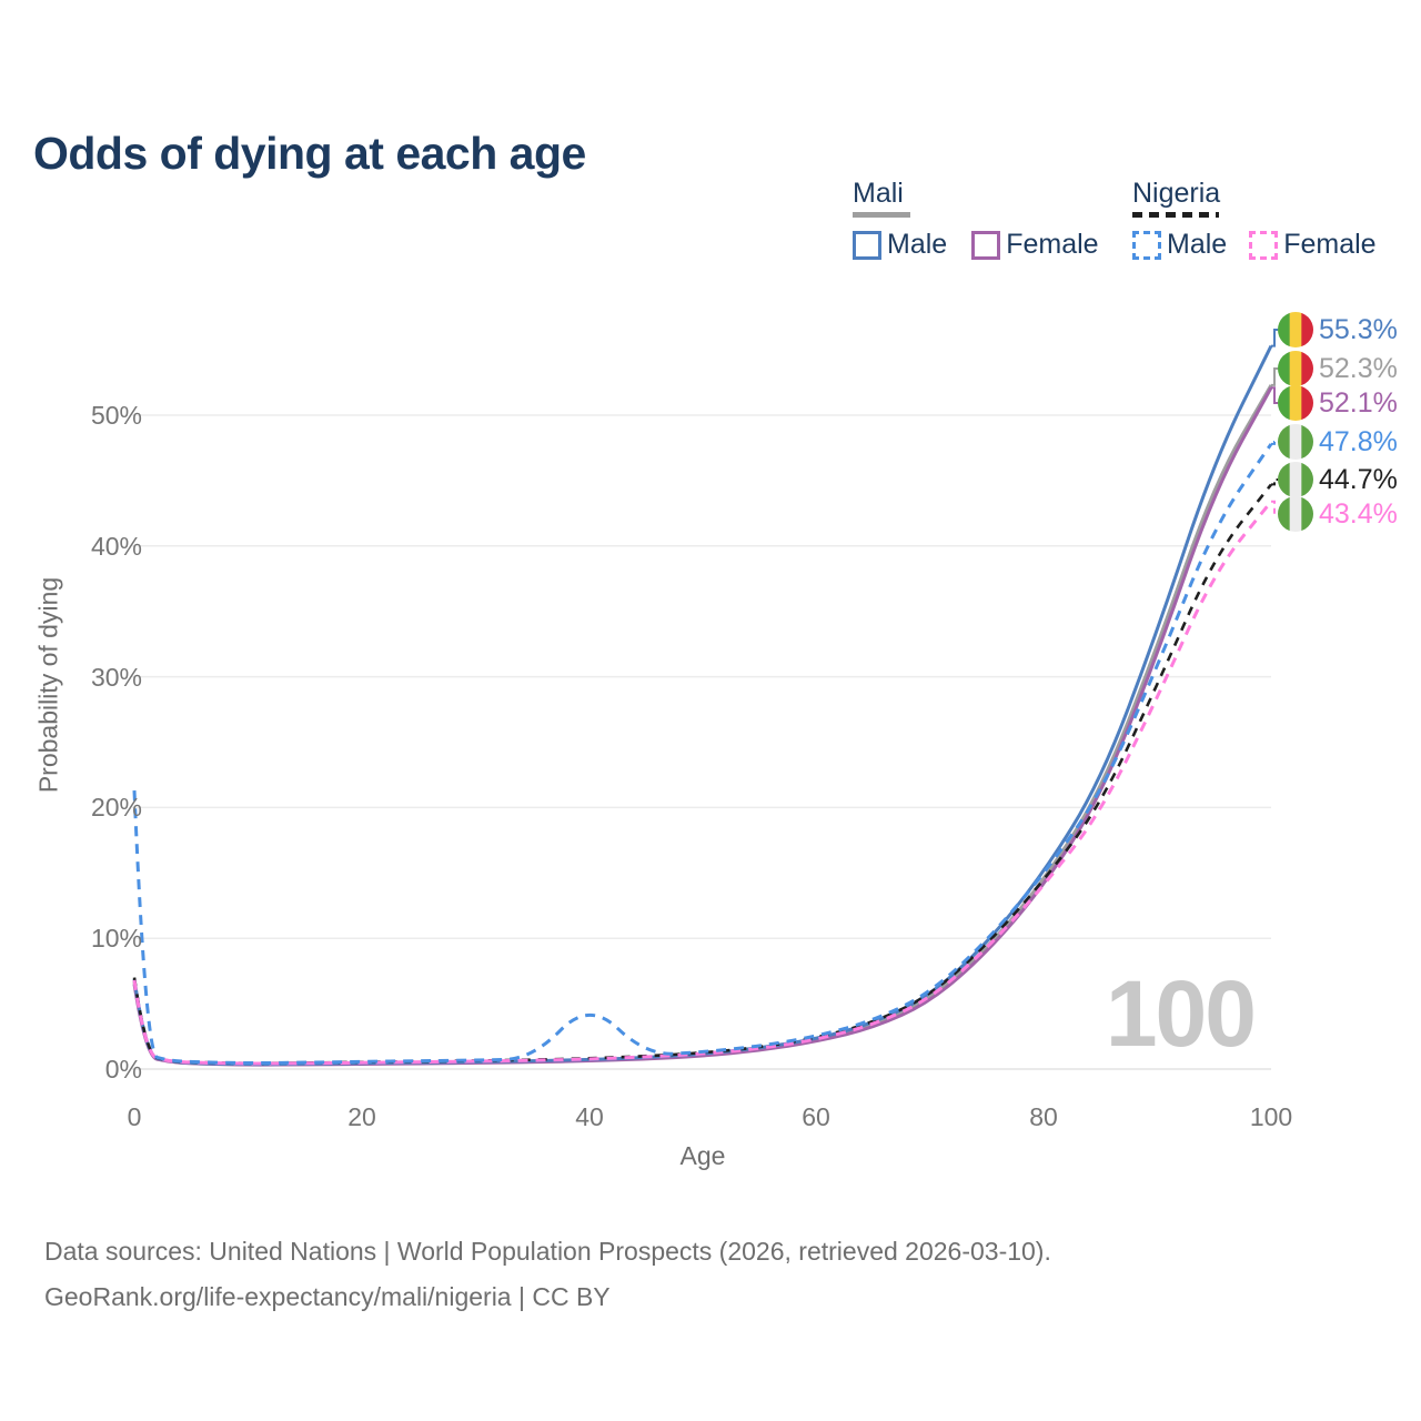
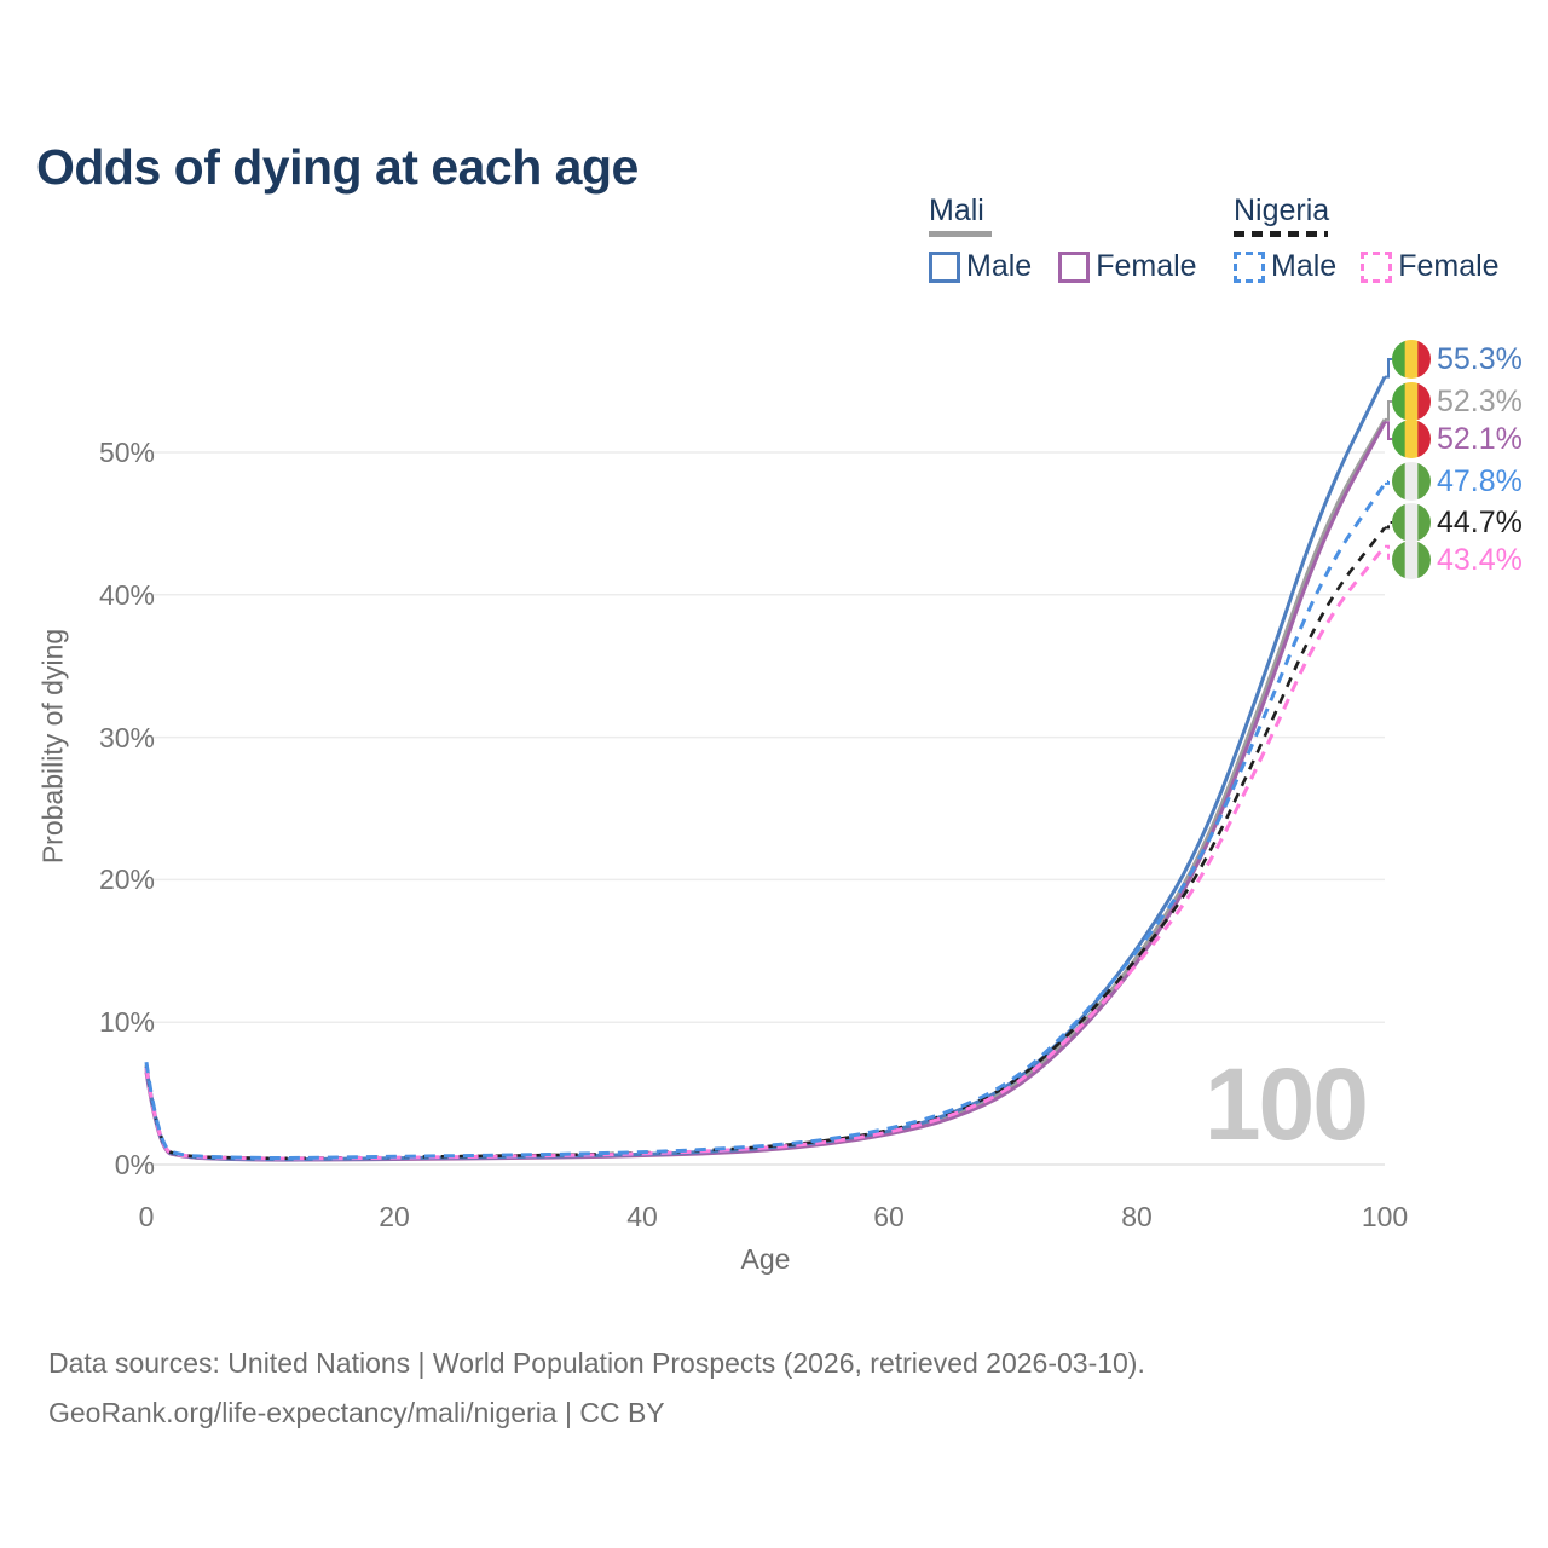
Nigeria Male/0: 21.3% -> 7.2%
Nigeria Male/40: 5.2% -> 0.9%
